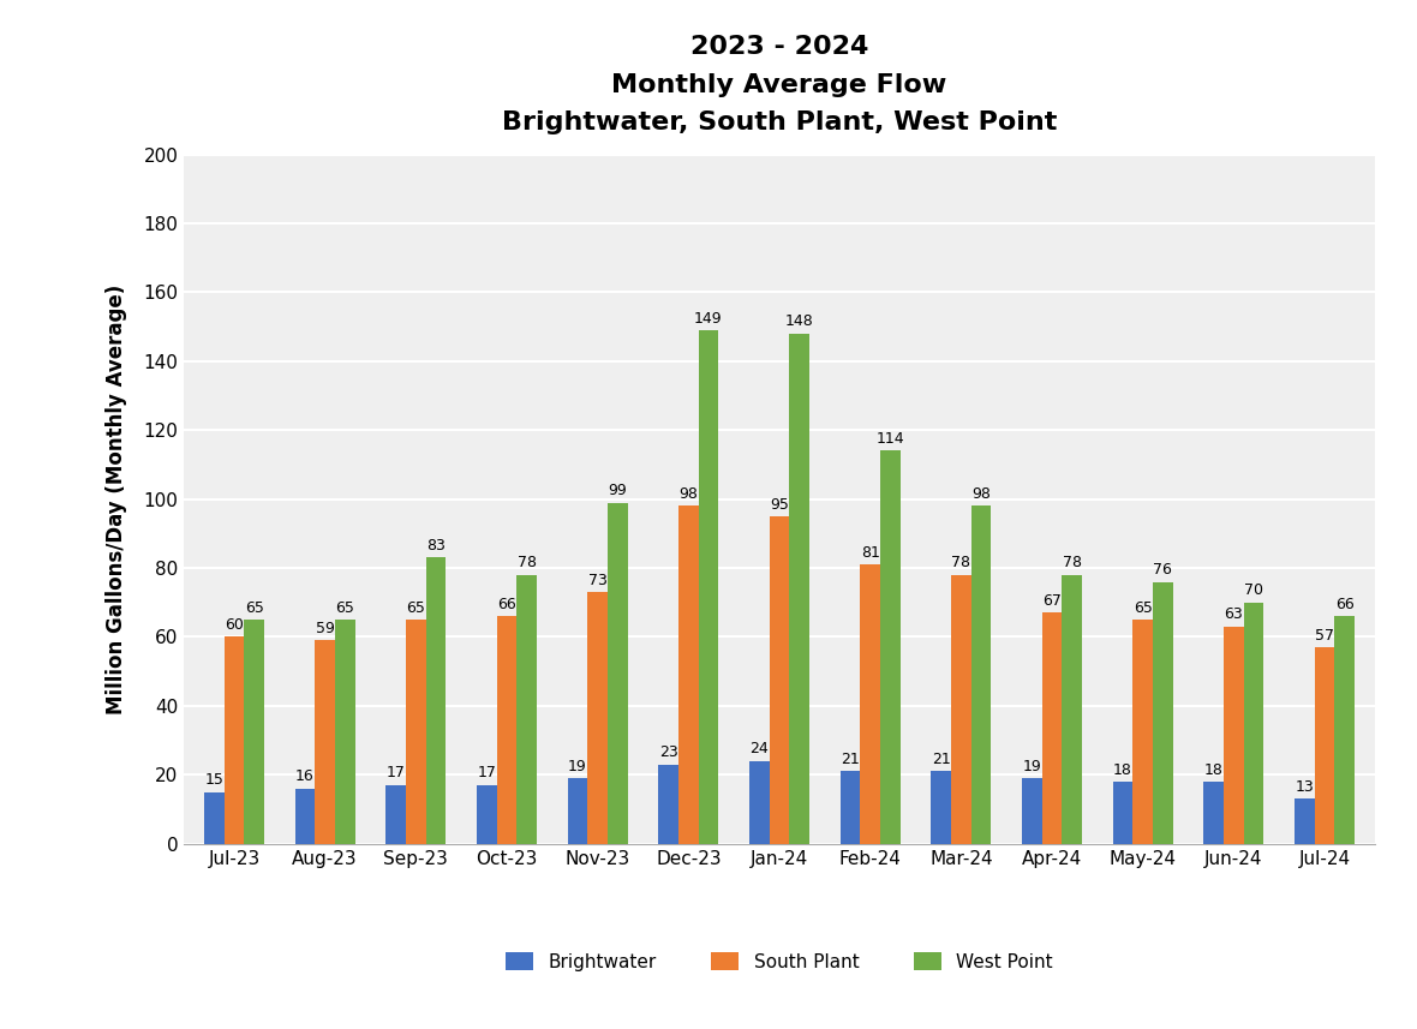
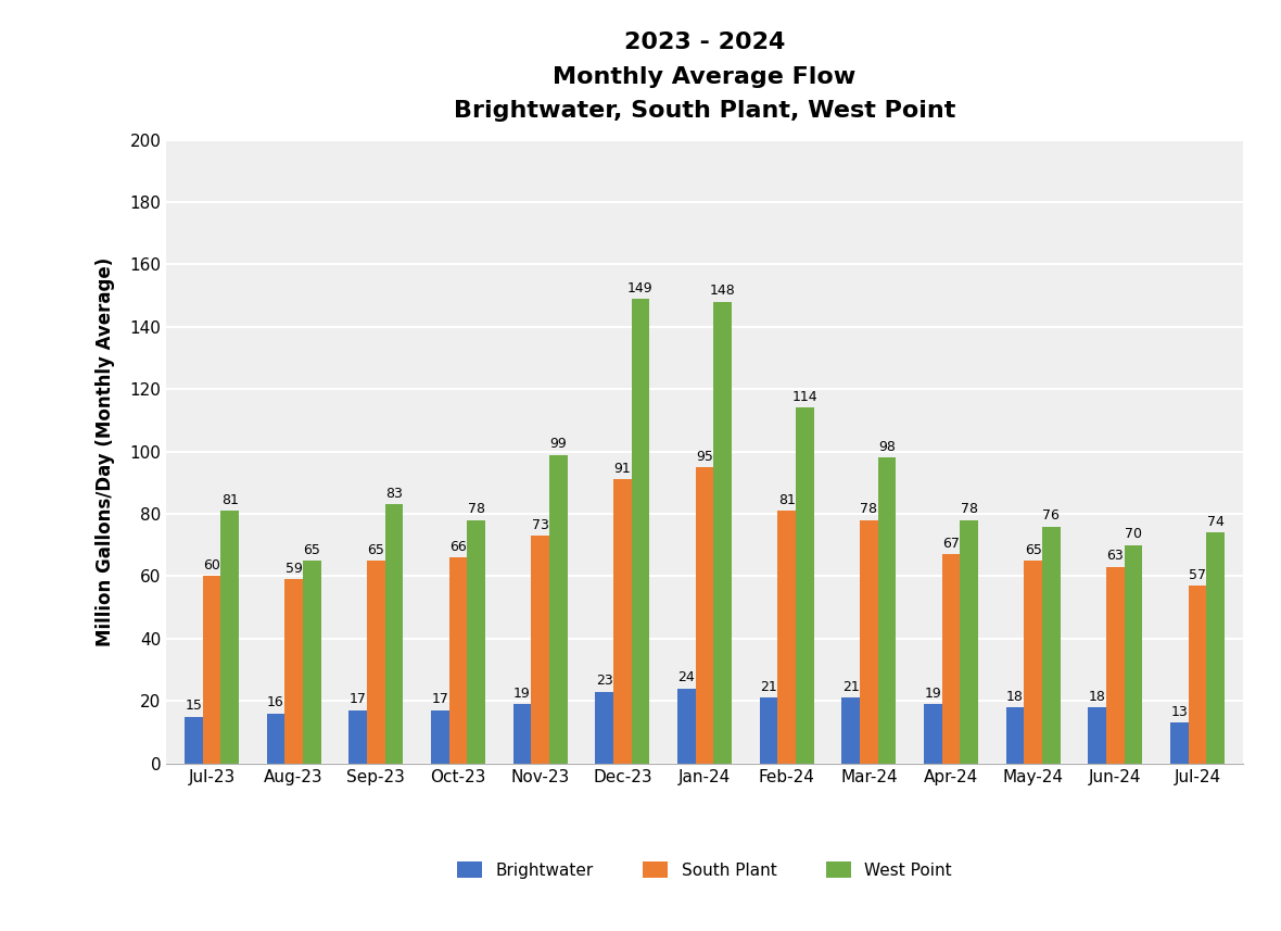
West Point/Jul-23: 65 -> 81
South Plant/Dec-23: 98 -> 91
West Point/Jul-24: 66 -> 74
